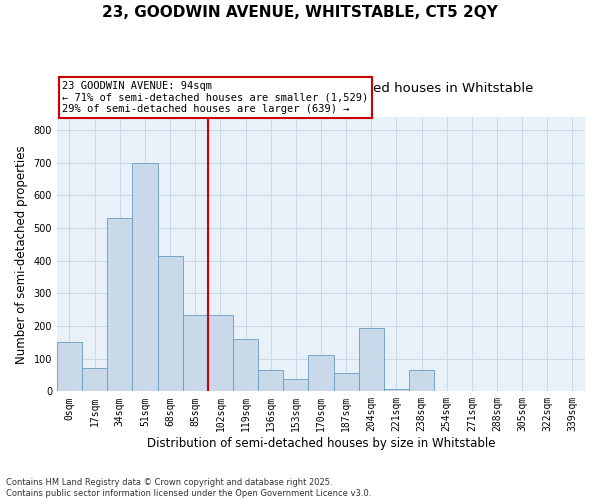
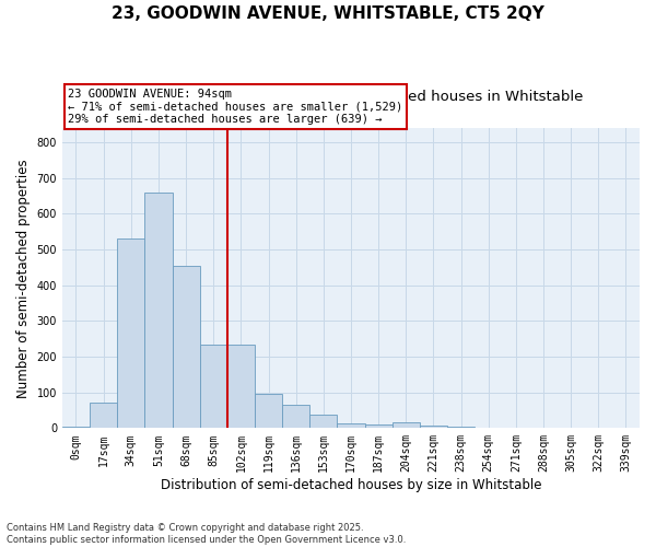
0sqm: 150 -> 5
51sqm: 700 -> 660
68sqm: 415 -> 455
119sqm: 160 -> 95
170sqm: 110 -> 12
187sqm: 55 -> 10
204sqm: 195 -> 15
238sqm: 65 -> 5
